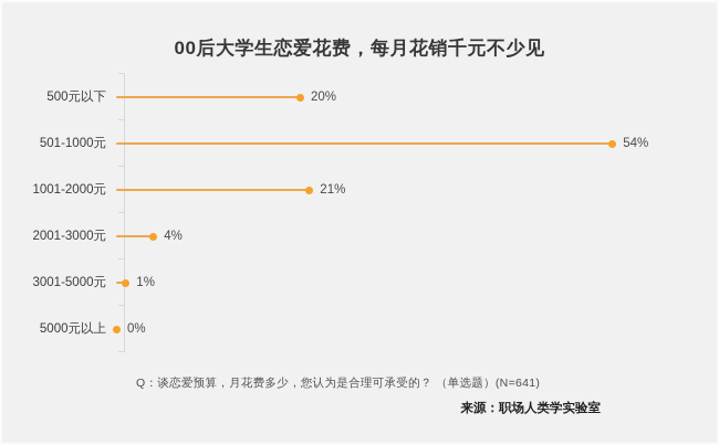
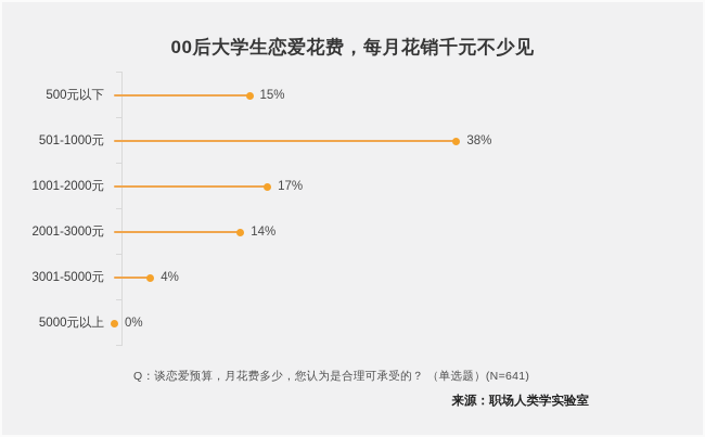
500元以下: 20% -> 15%
501-1000元: 54% -> 38%
1001-2000元: 21% -> 17%
2001-3000元: 4% -> 14%
3001-5000元: 1% -> 4%
